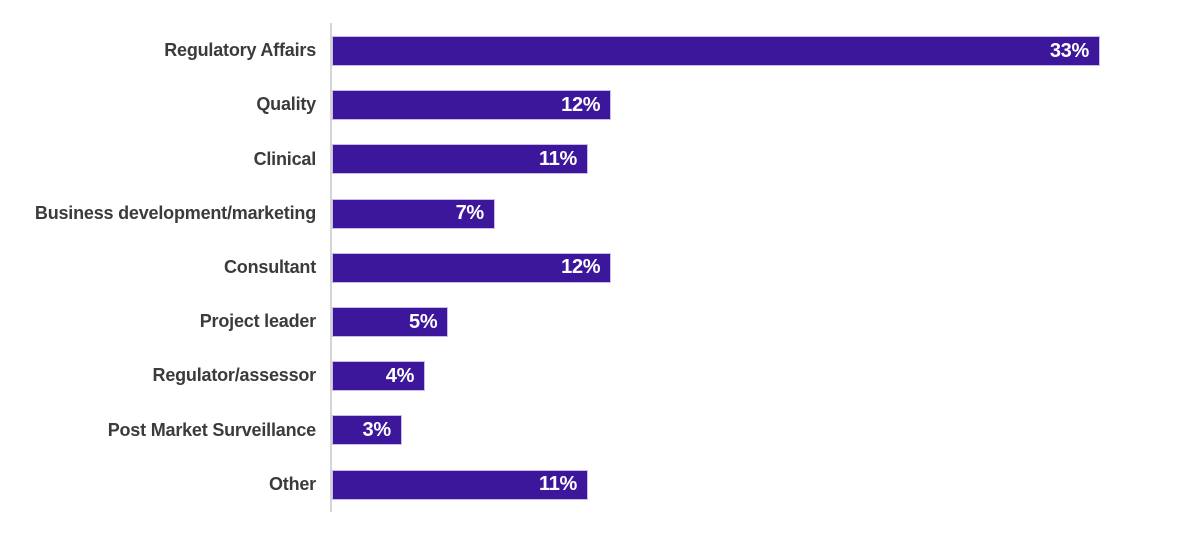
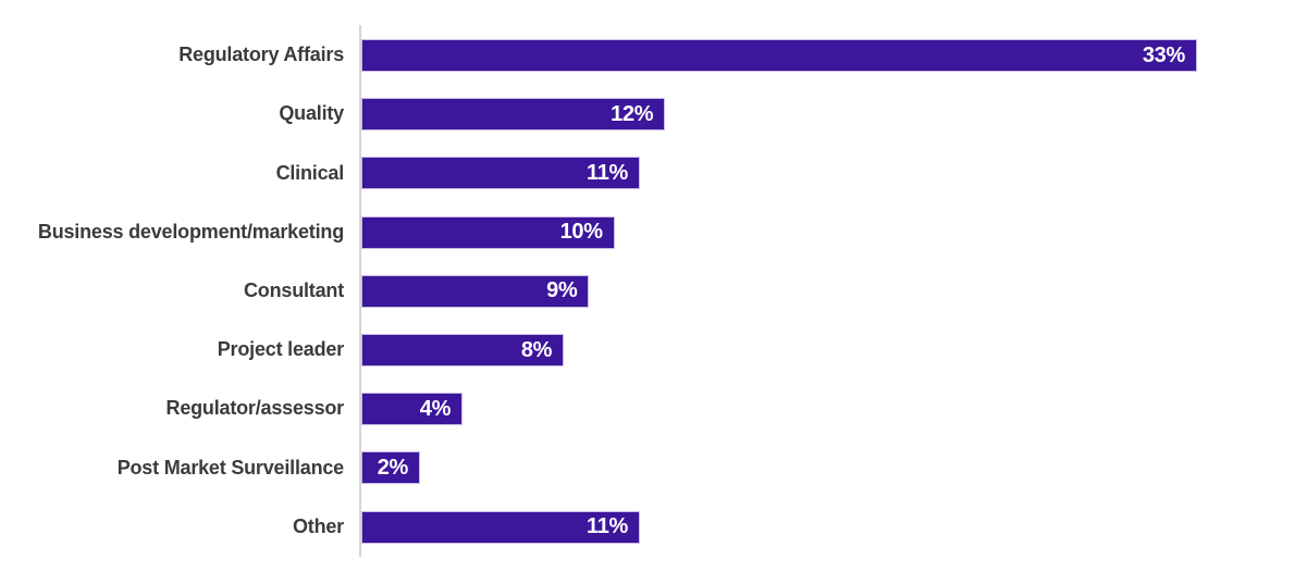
Business development/marketing: 7% -> 10%
Consultant: 12% -> 9%
Project leader: 5% -> 8%
Post Market Surveillance: 3% -> 2%
